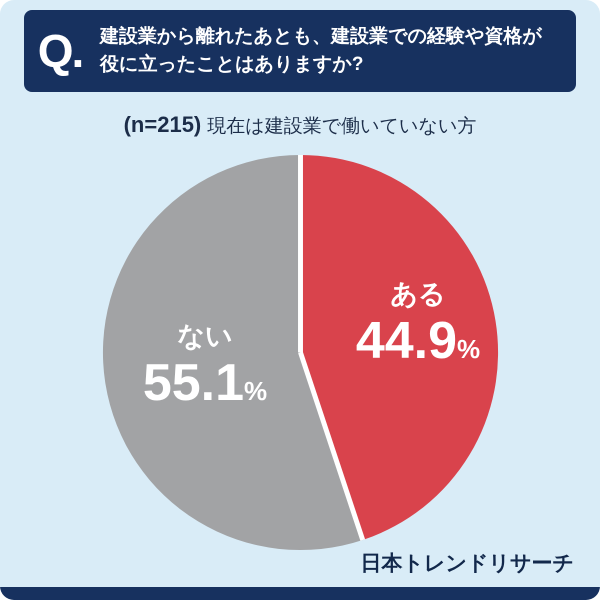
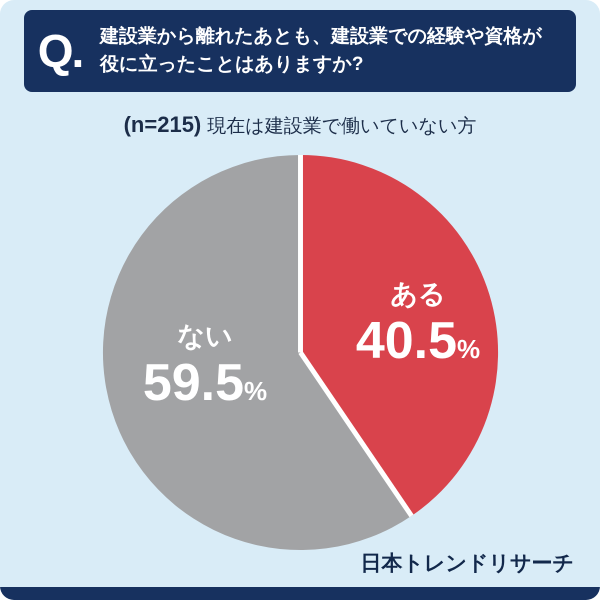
ある: 44.9 -> 40.5
ない: 55.1 -> 59.5
